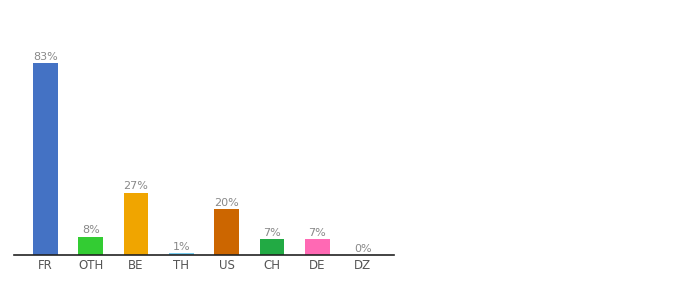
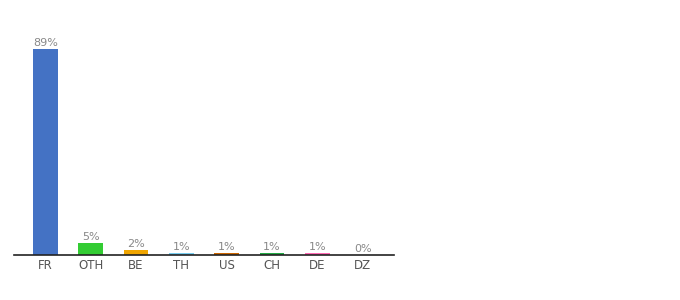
FR: 83% -> 89%
OTH: 8% -> 5%
BE: 27% -> 2%
US: 20% -> 1%
CH: 7% -> 1%
DE: 7% -> 1%
